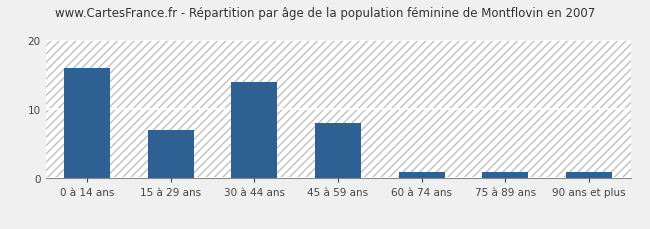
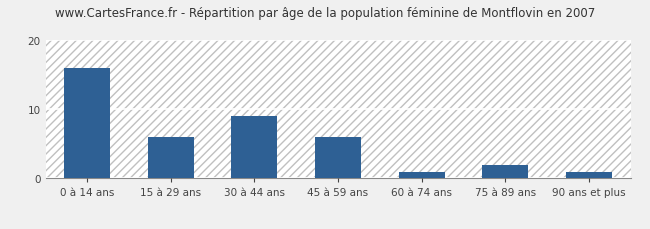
15 à 29 ans: 7 -> 6
30 à 44 ans: 14 -> 9
45 à 59 ans: 8 -> 6
75 à 89 ans: 1 -> 2
